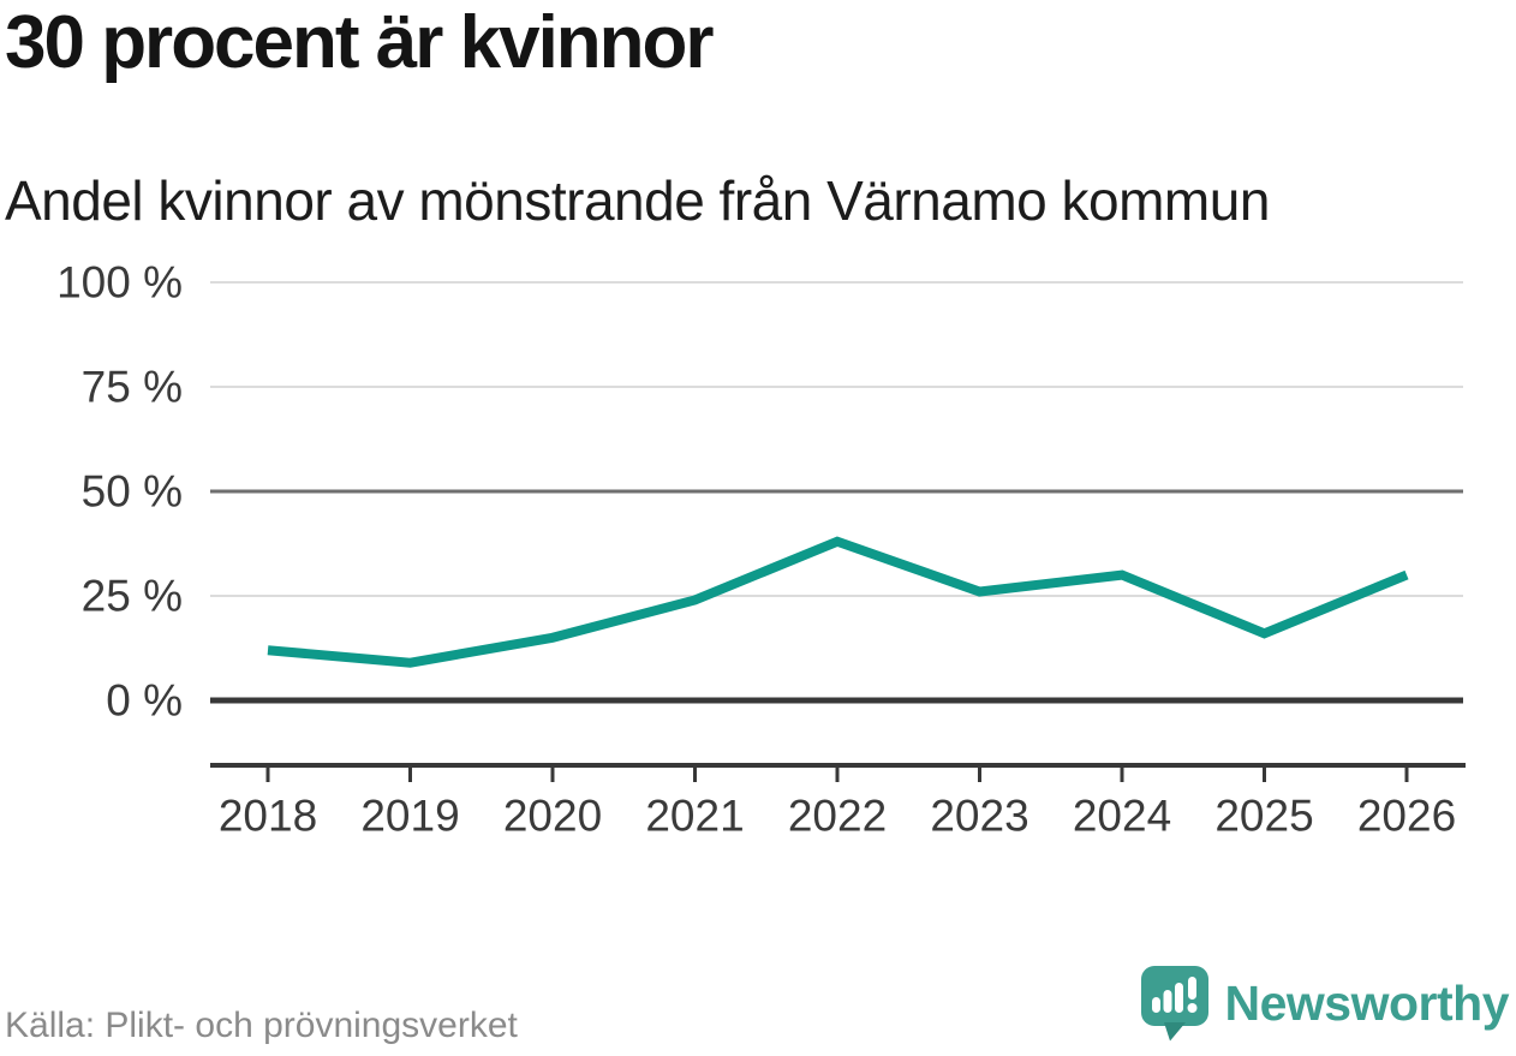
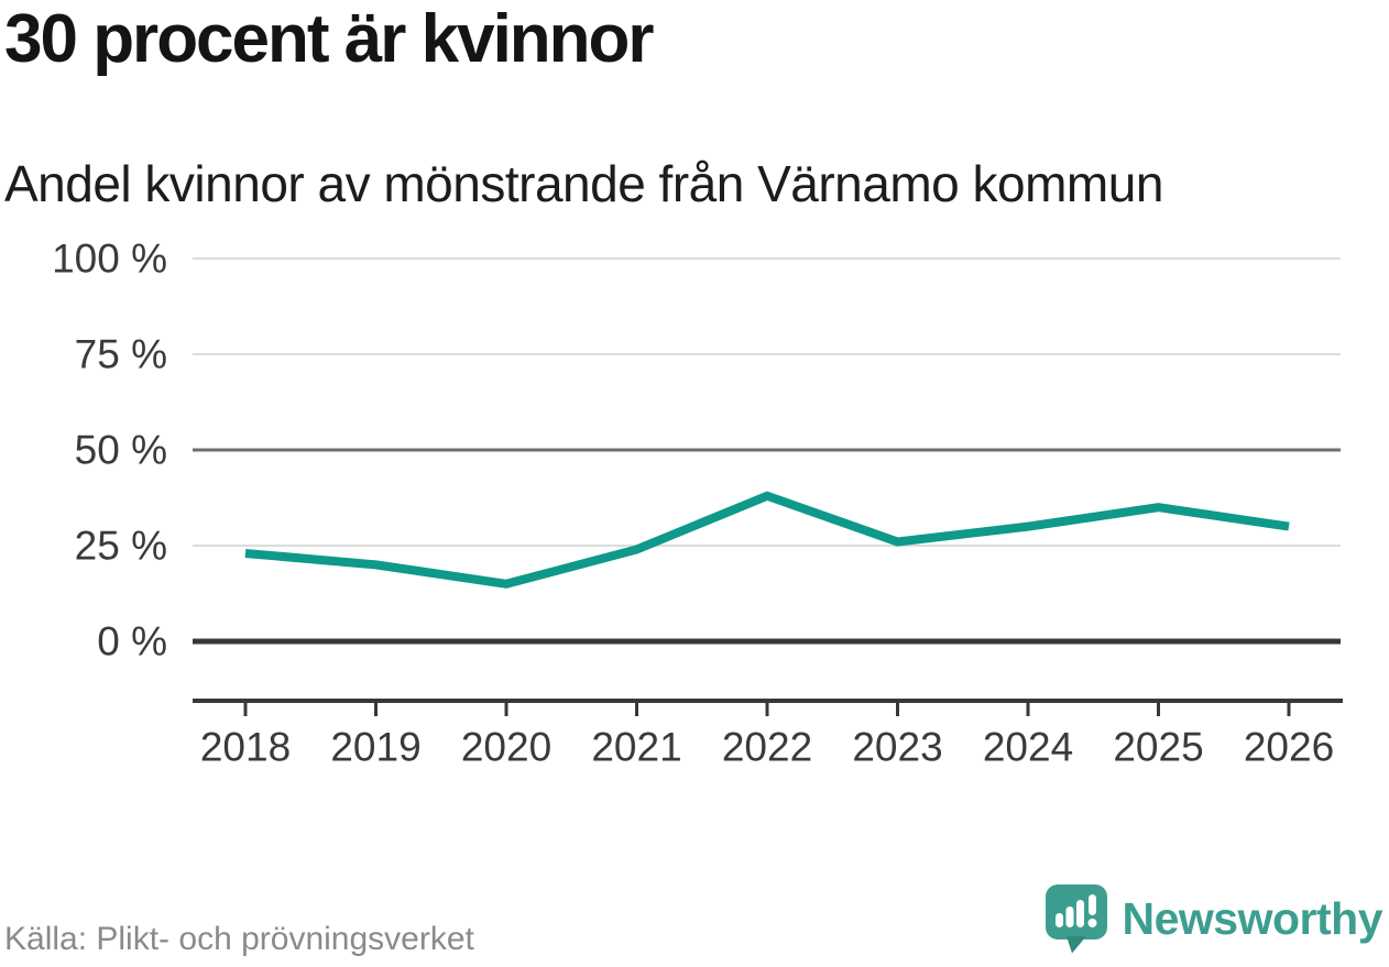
2018: 12% -> 23%
2019: 9% -> 20%
2025: 16% -> 35%
